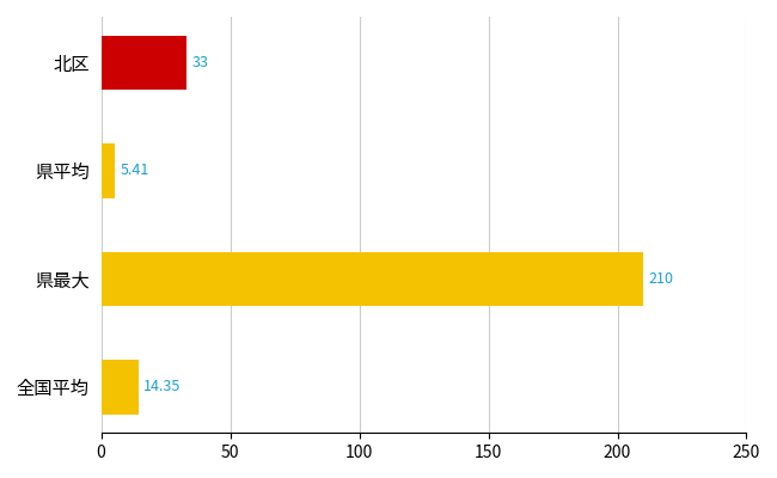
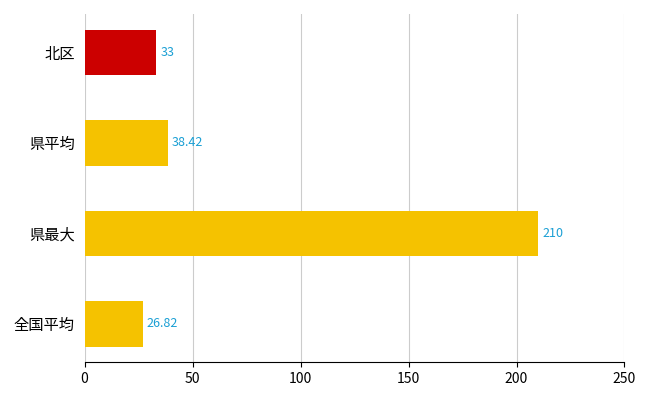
県平均: 5.41 -> 38.42
全国平均: 14.35 -> 26.82
